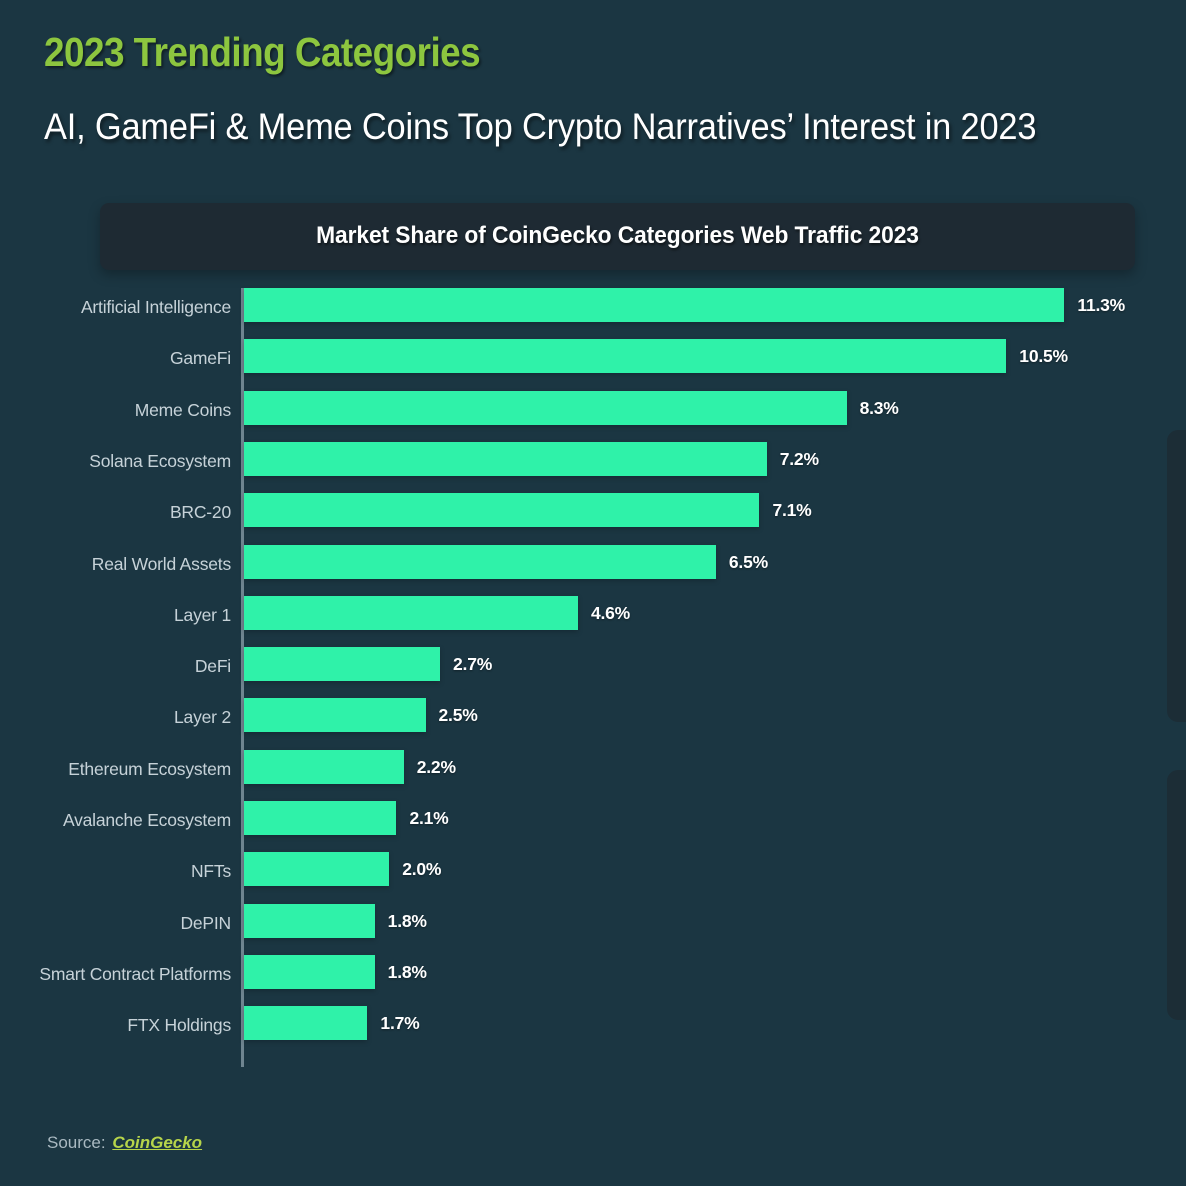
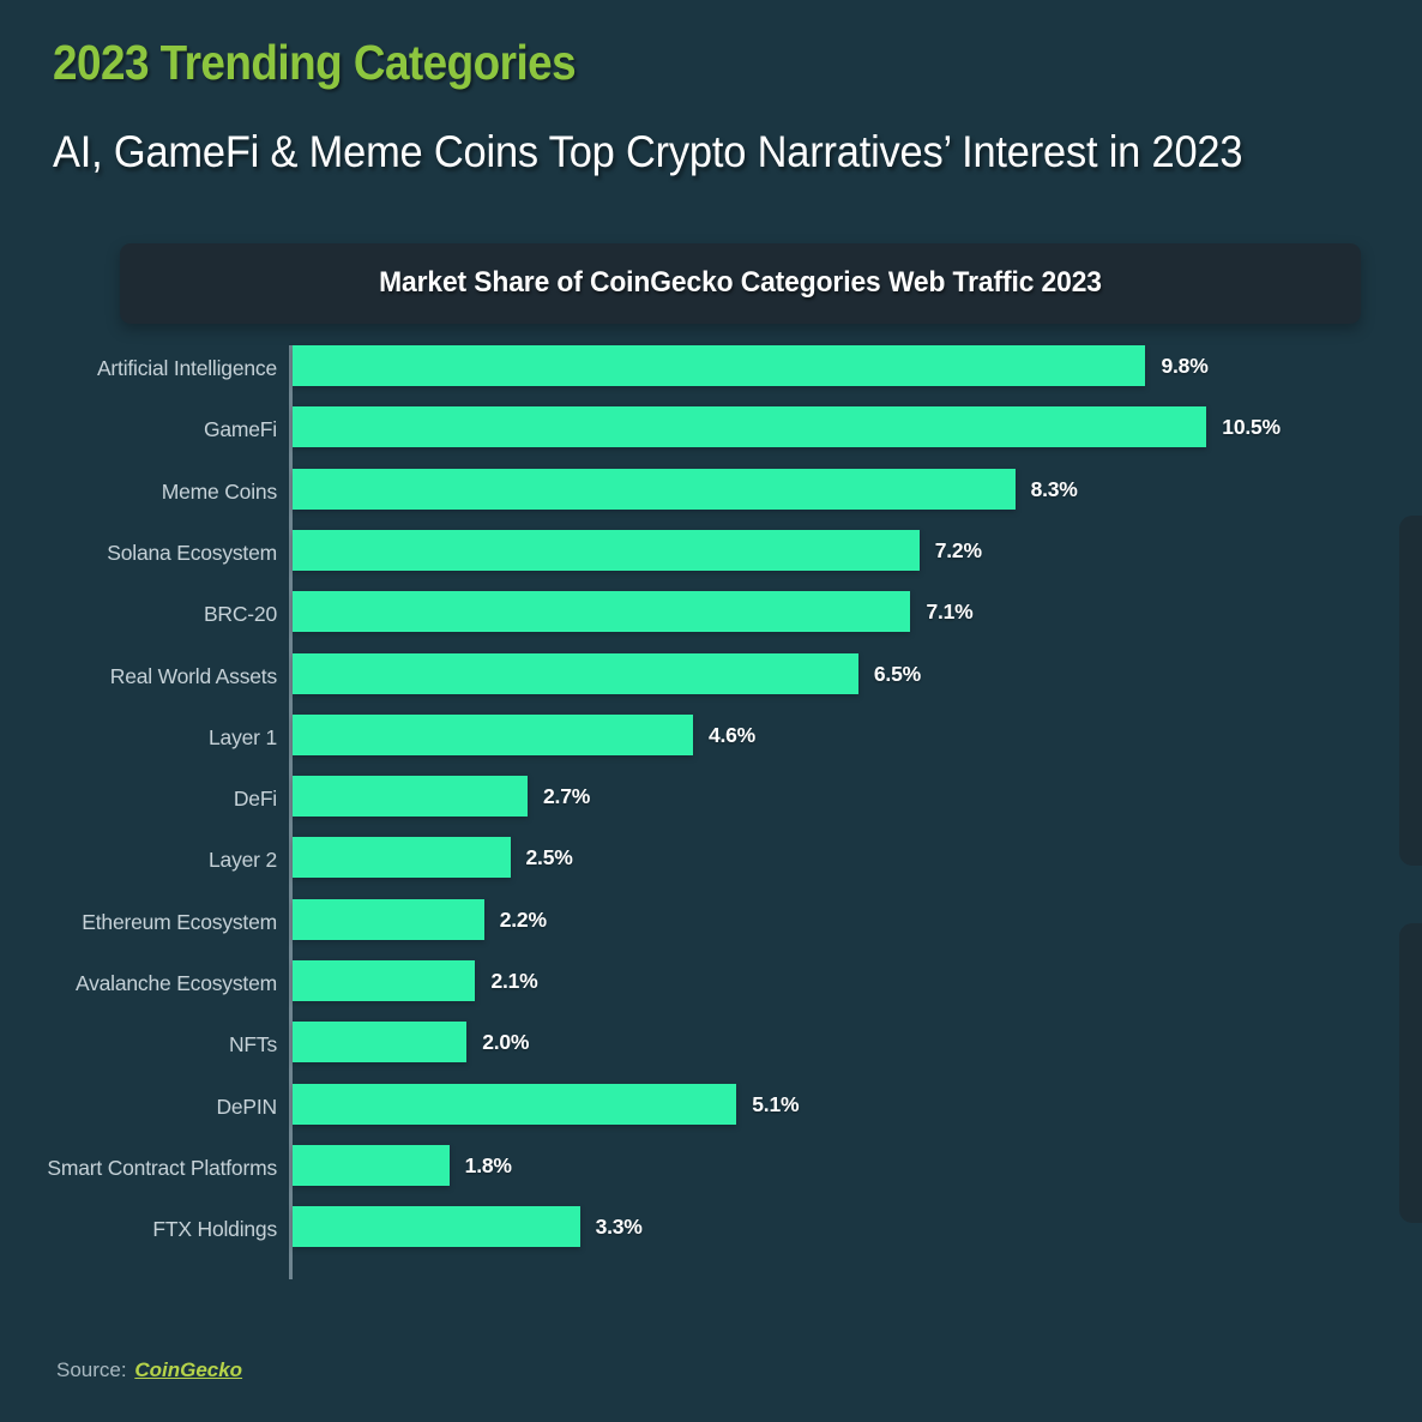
Artificial Intelligence: 11.3% -> 9.8%
DePIN: 1.8% -> 5.1%
FTX Holdings: 1.7% -> 3.3%
